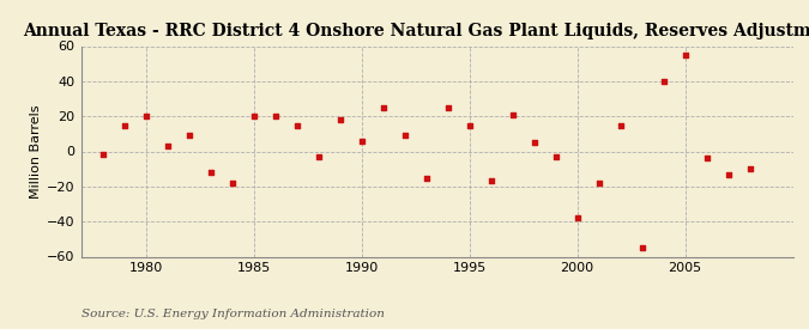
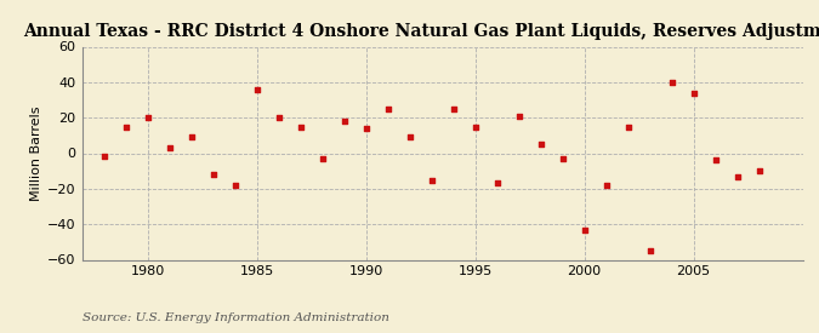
1985: 20 -> 36
1990: 6 -> 14
2000: -38 -> -43
2005: 55 -> 34
